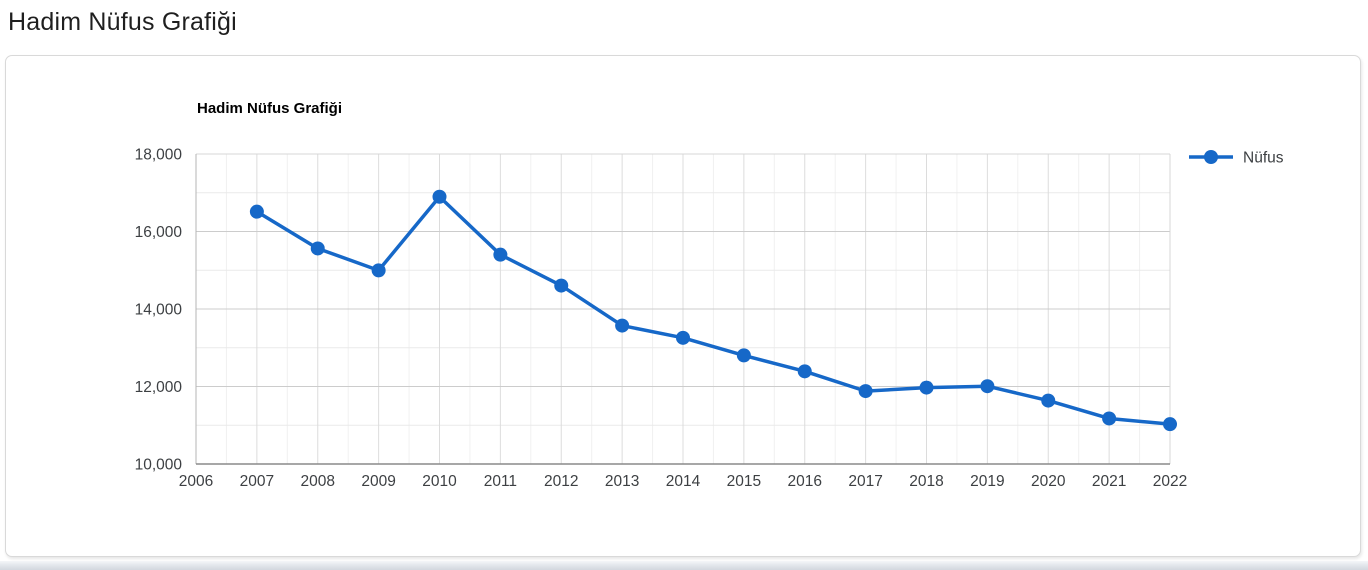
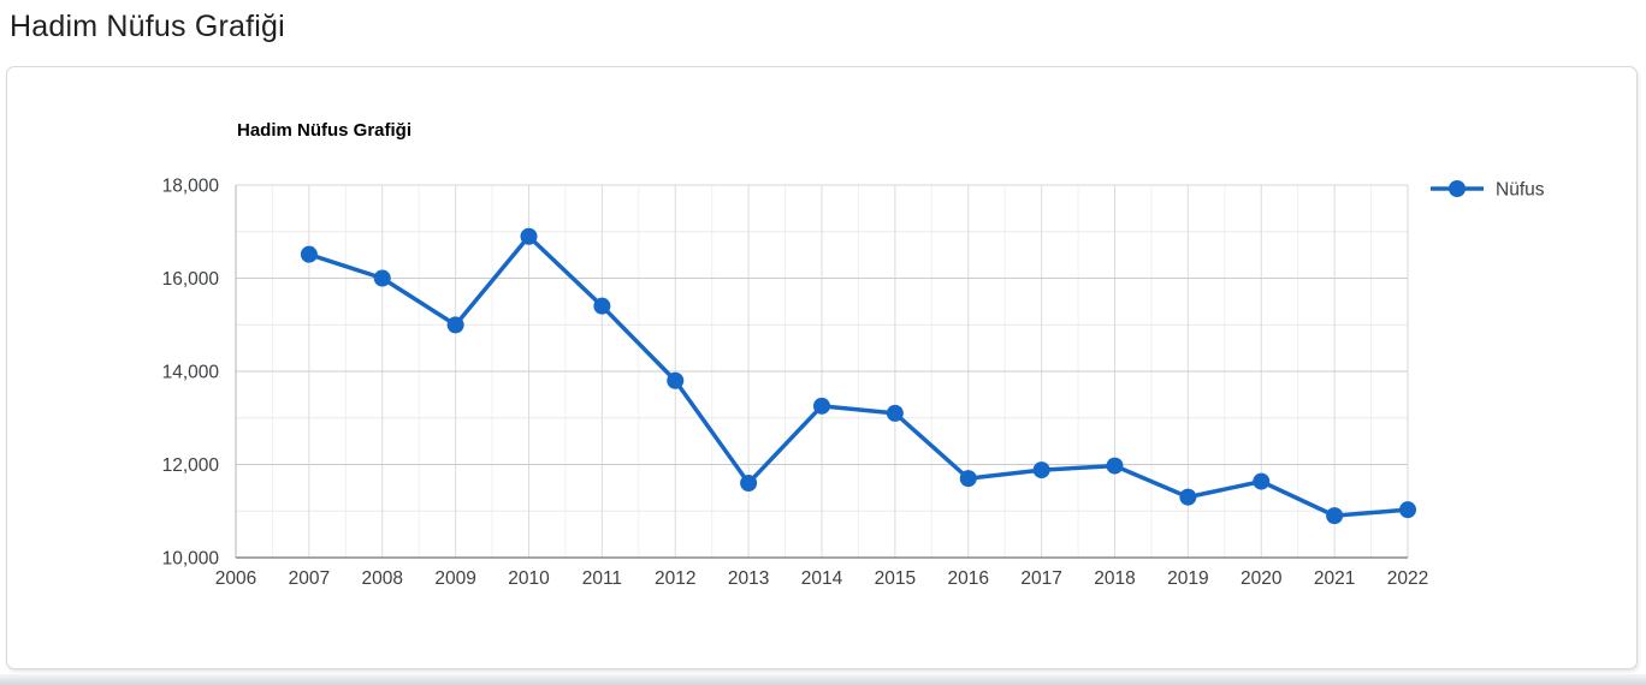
2008: 15600 -> 16000
2012: 14600 -> 13800
2013: 13600 -> 11600
2015: 12800 -> 13100
2016: 12400 -> 11700
2019: 12000 -> 11300
2021: 11200 -> 10900
